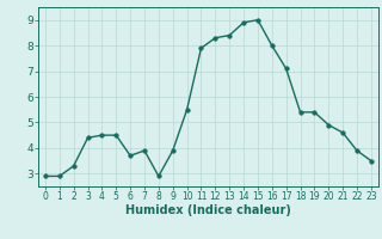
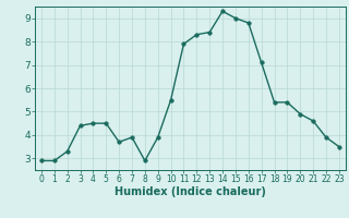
14: 8.9 -> 9.3
16: 8.0 -> 8.8
